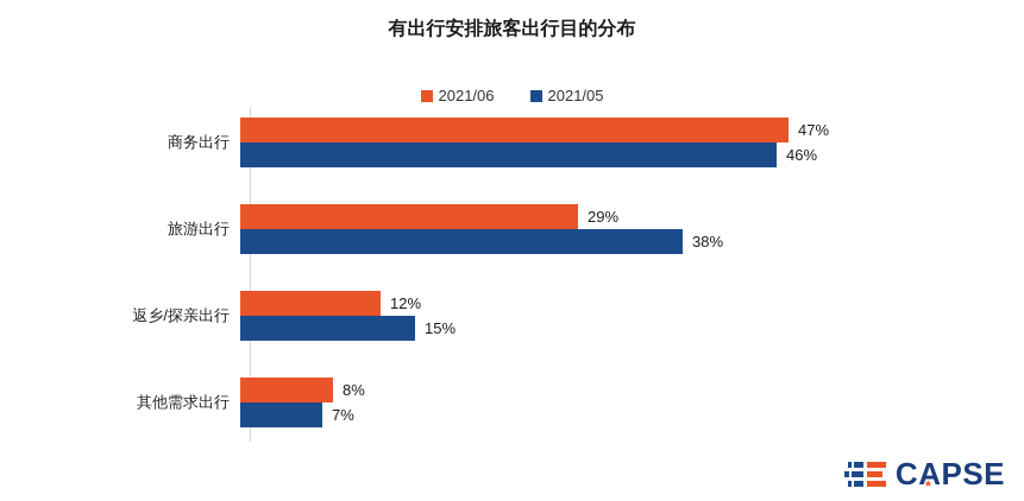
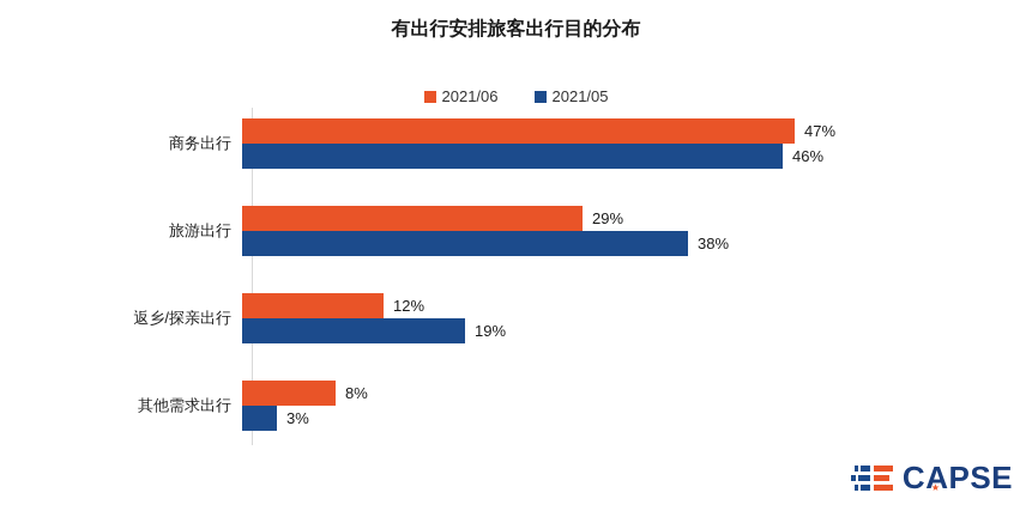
2021/05/返乡/探亲出行: 15% -> 19%
2021/05/其他需求出行: 7% -> 3%
